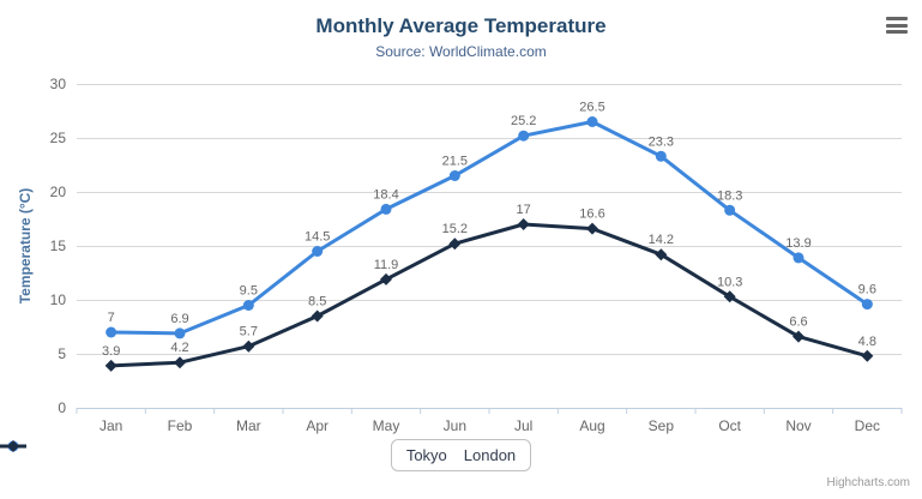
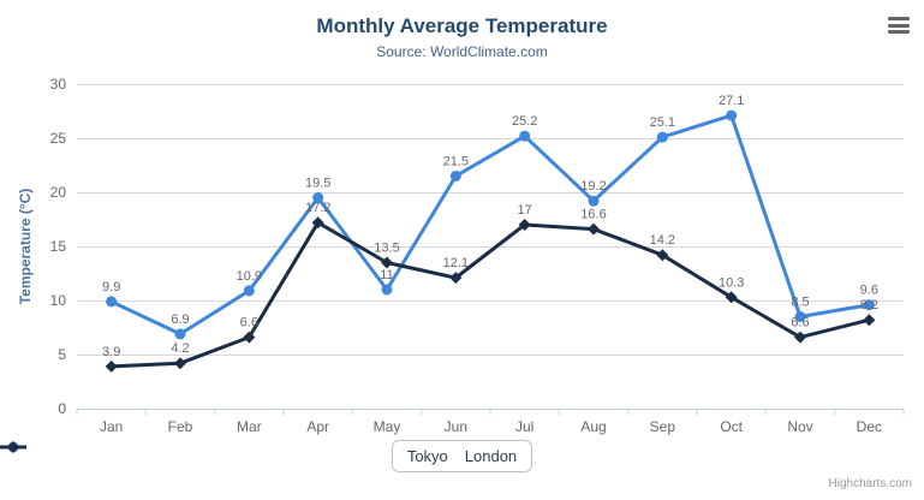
Tokyo/Jan: 7 -> 9.9
Tokyo/Mar: 9.5 -> 10.9
London/Mar: 5.7 -> 6.6
Tokyo/Apr: 14.5 -> 19.5
London/Apr: 8.5 -> 17.2
Tokyo/May: 18.4 -> 11
London/May: 11.9 -> 13.5
London/Jun: 15.2 -> 12.1
Tokyo/Aug: 26.5 -> 19.2
Tokyo/Sep: 23.3 -> 25.1
Tokyo/Oct: 18.3 -> 27.1
Tokyo/Nov: 13.9 -> 8.5
London/Dec: 4.8 -> 8.2
